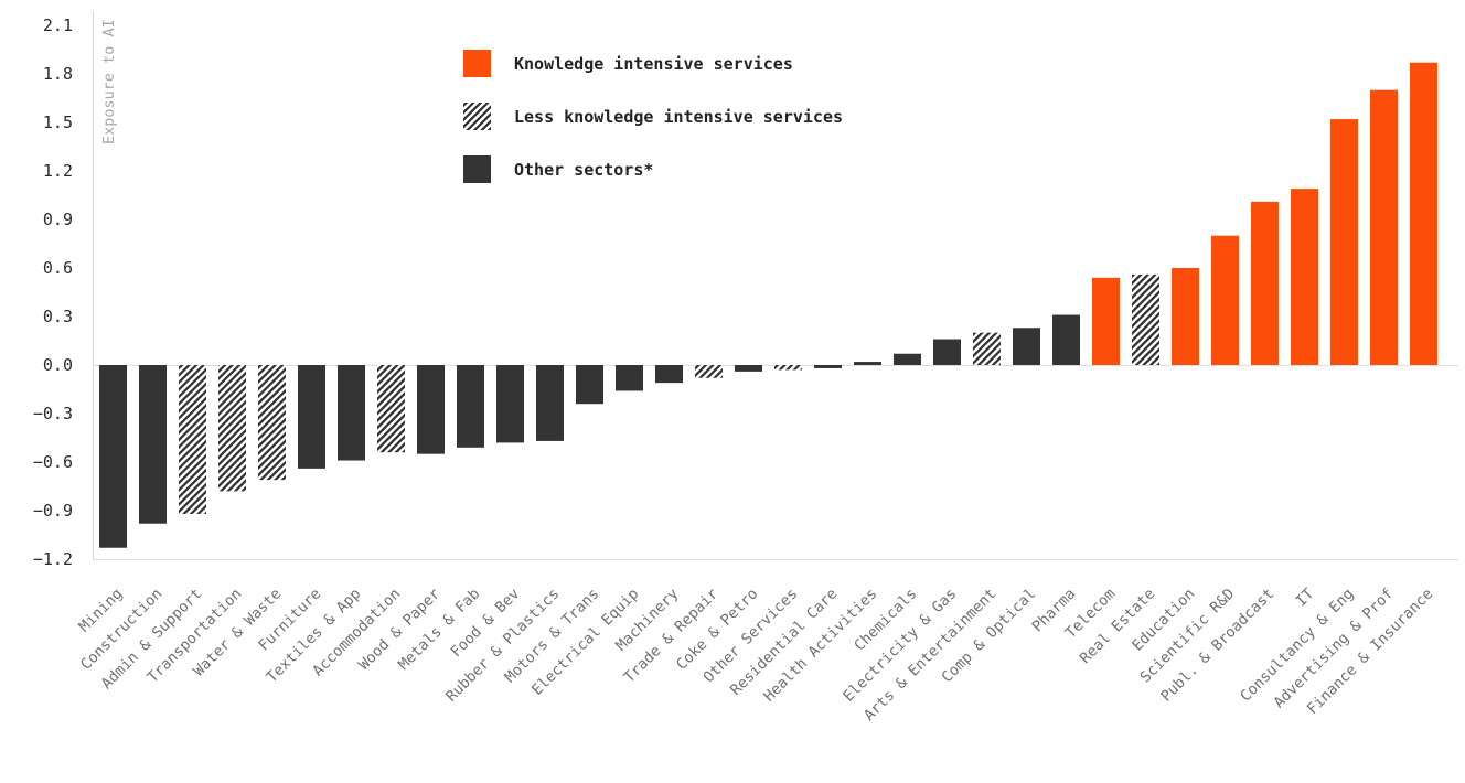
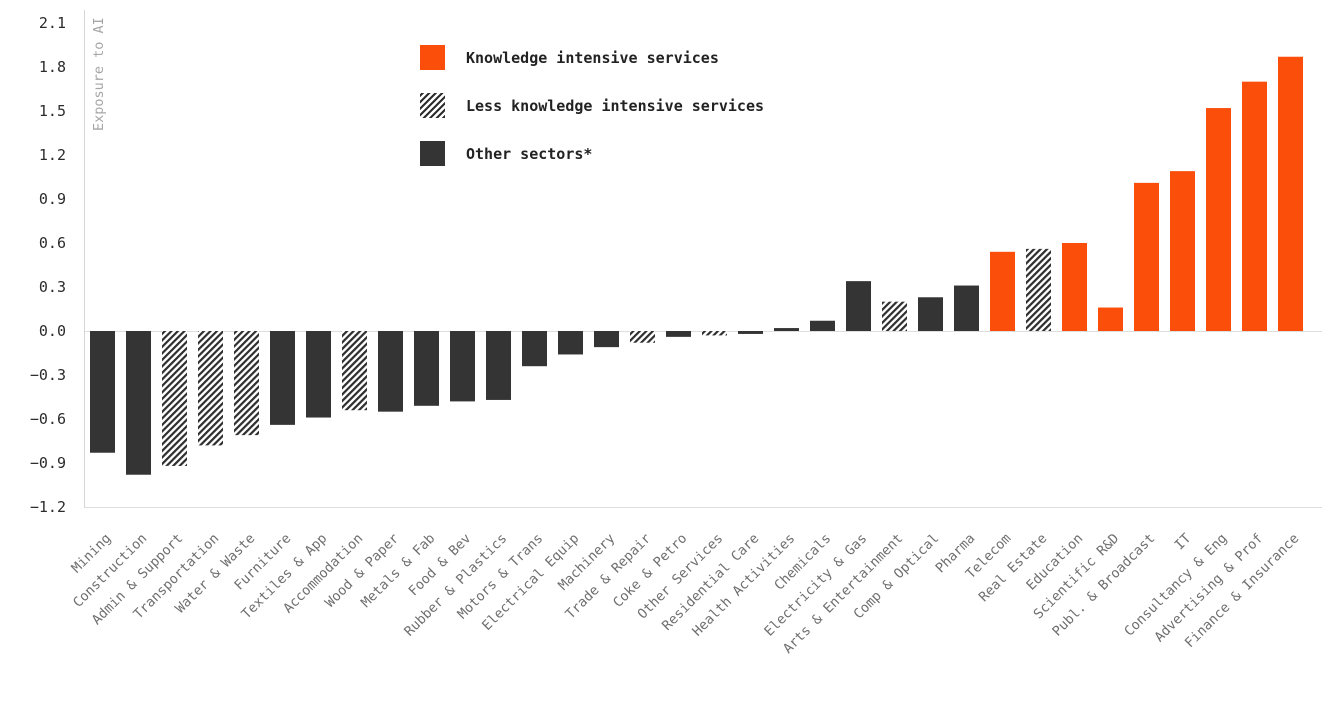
Mining: -1.13 -> -0.83
Electricity & Gas: 0.16 -> 0.34
Scientific R&D: 0.80 -> 0.16
